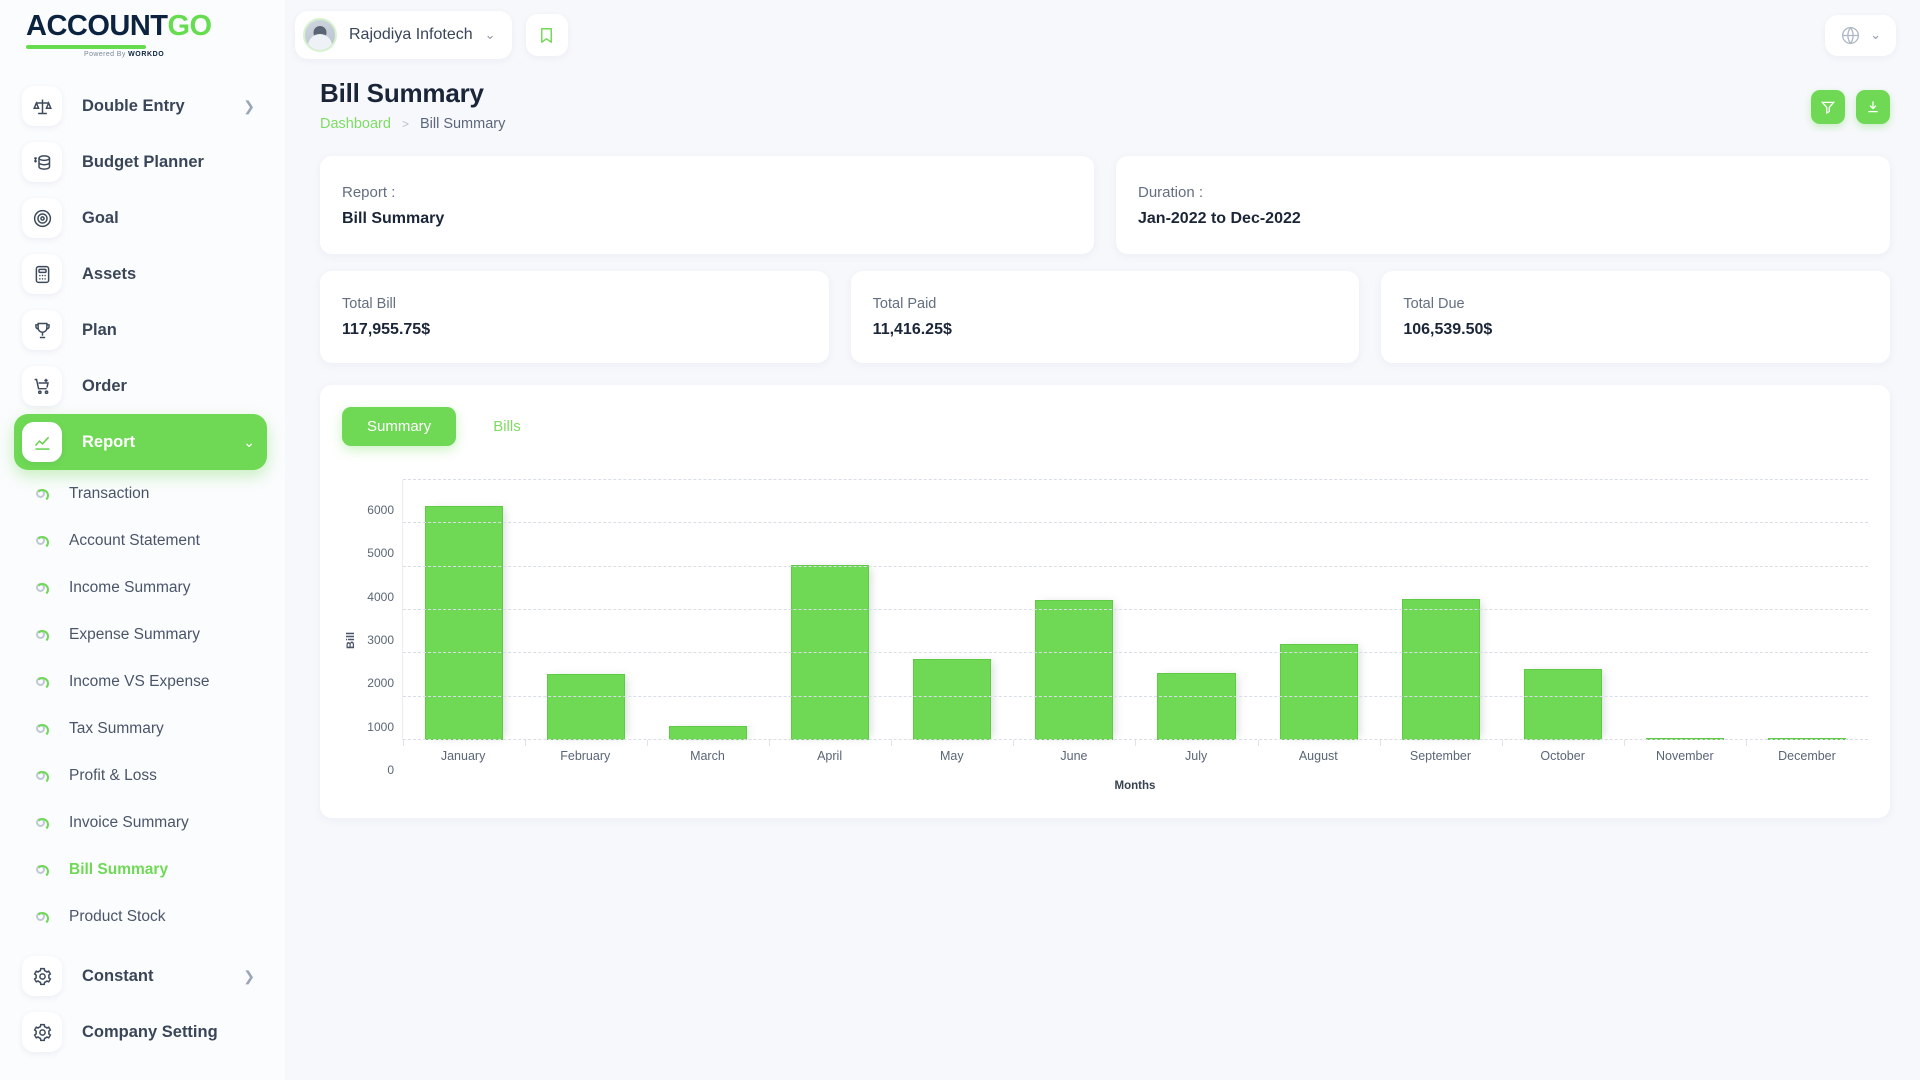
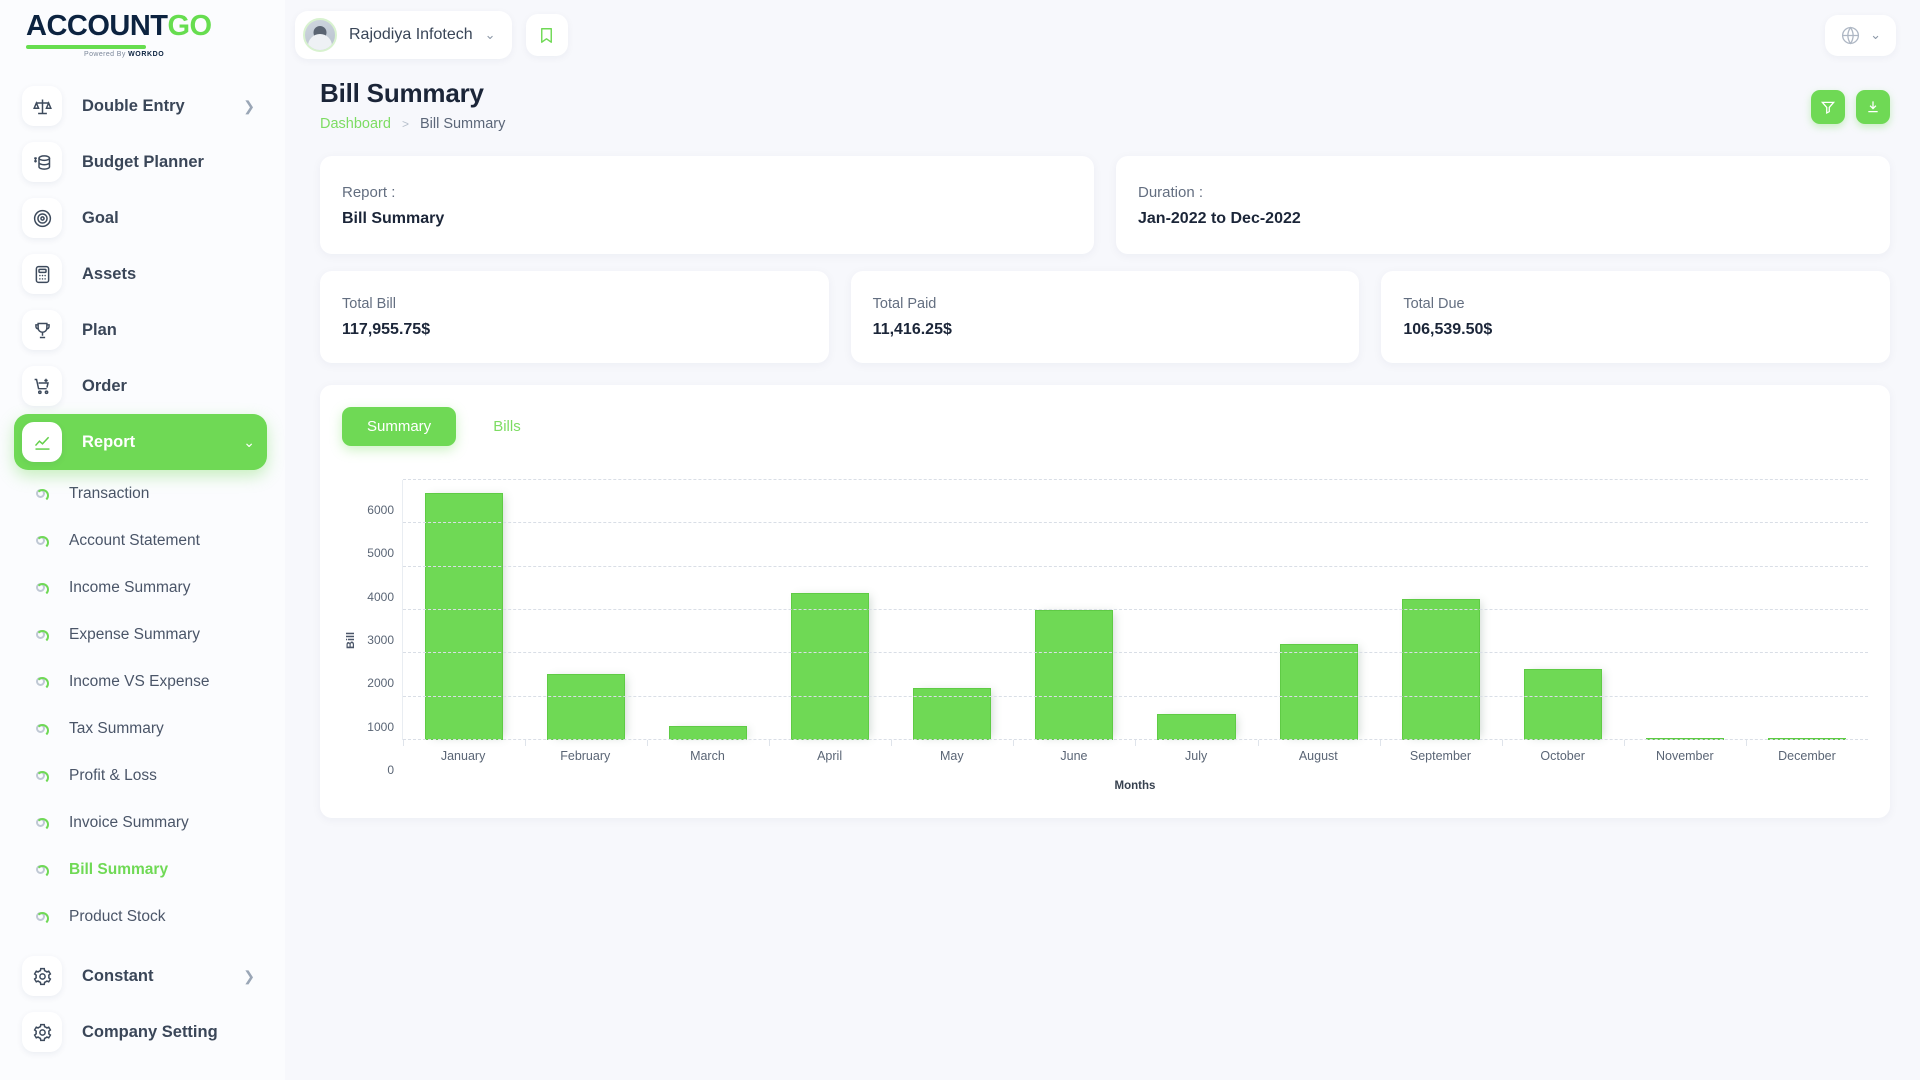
January: 5400 -> 5700
April: 4000 -> 3400
May: 1900 -> 1200
June: 3200 -> 3000
July: 1500 -> 600
